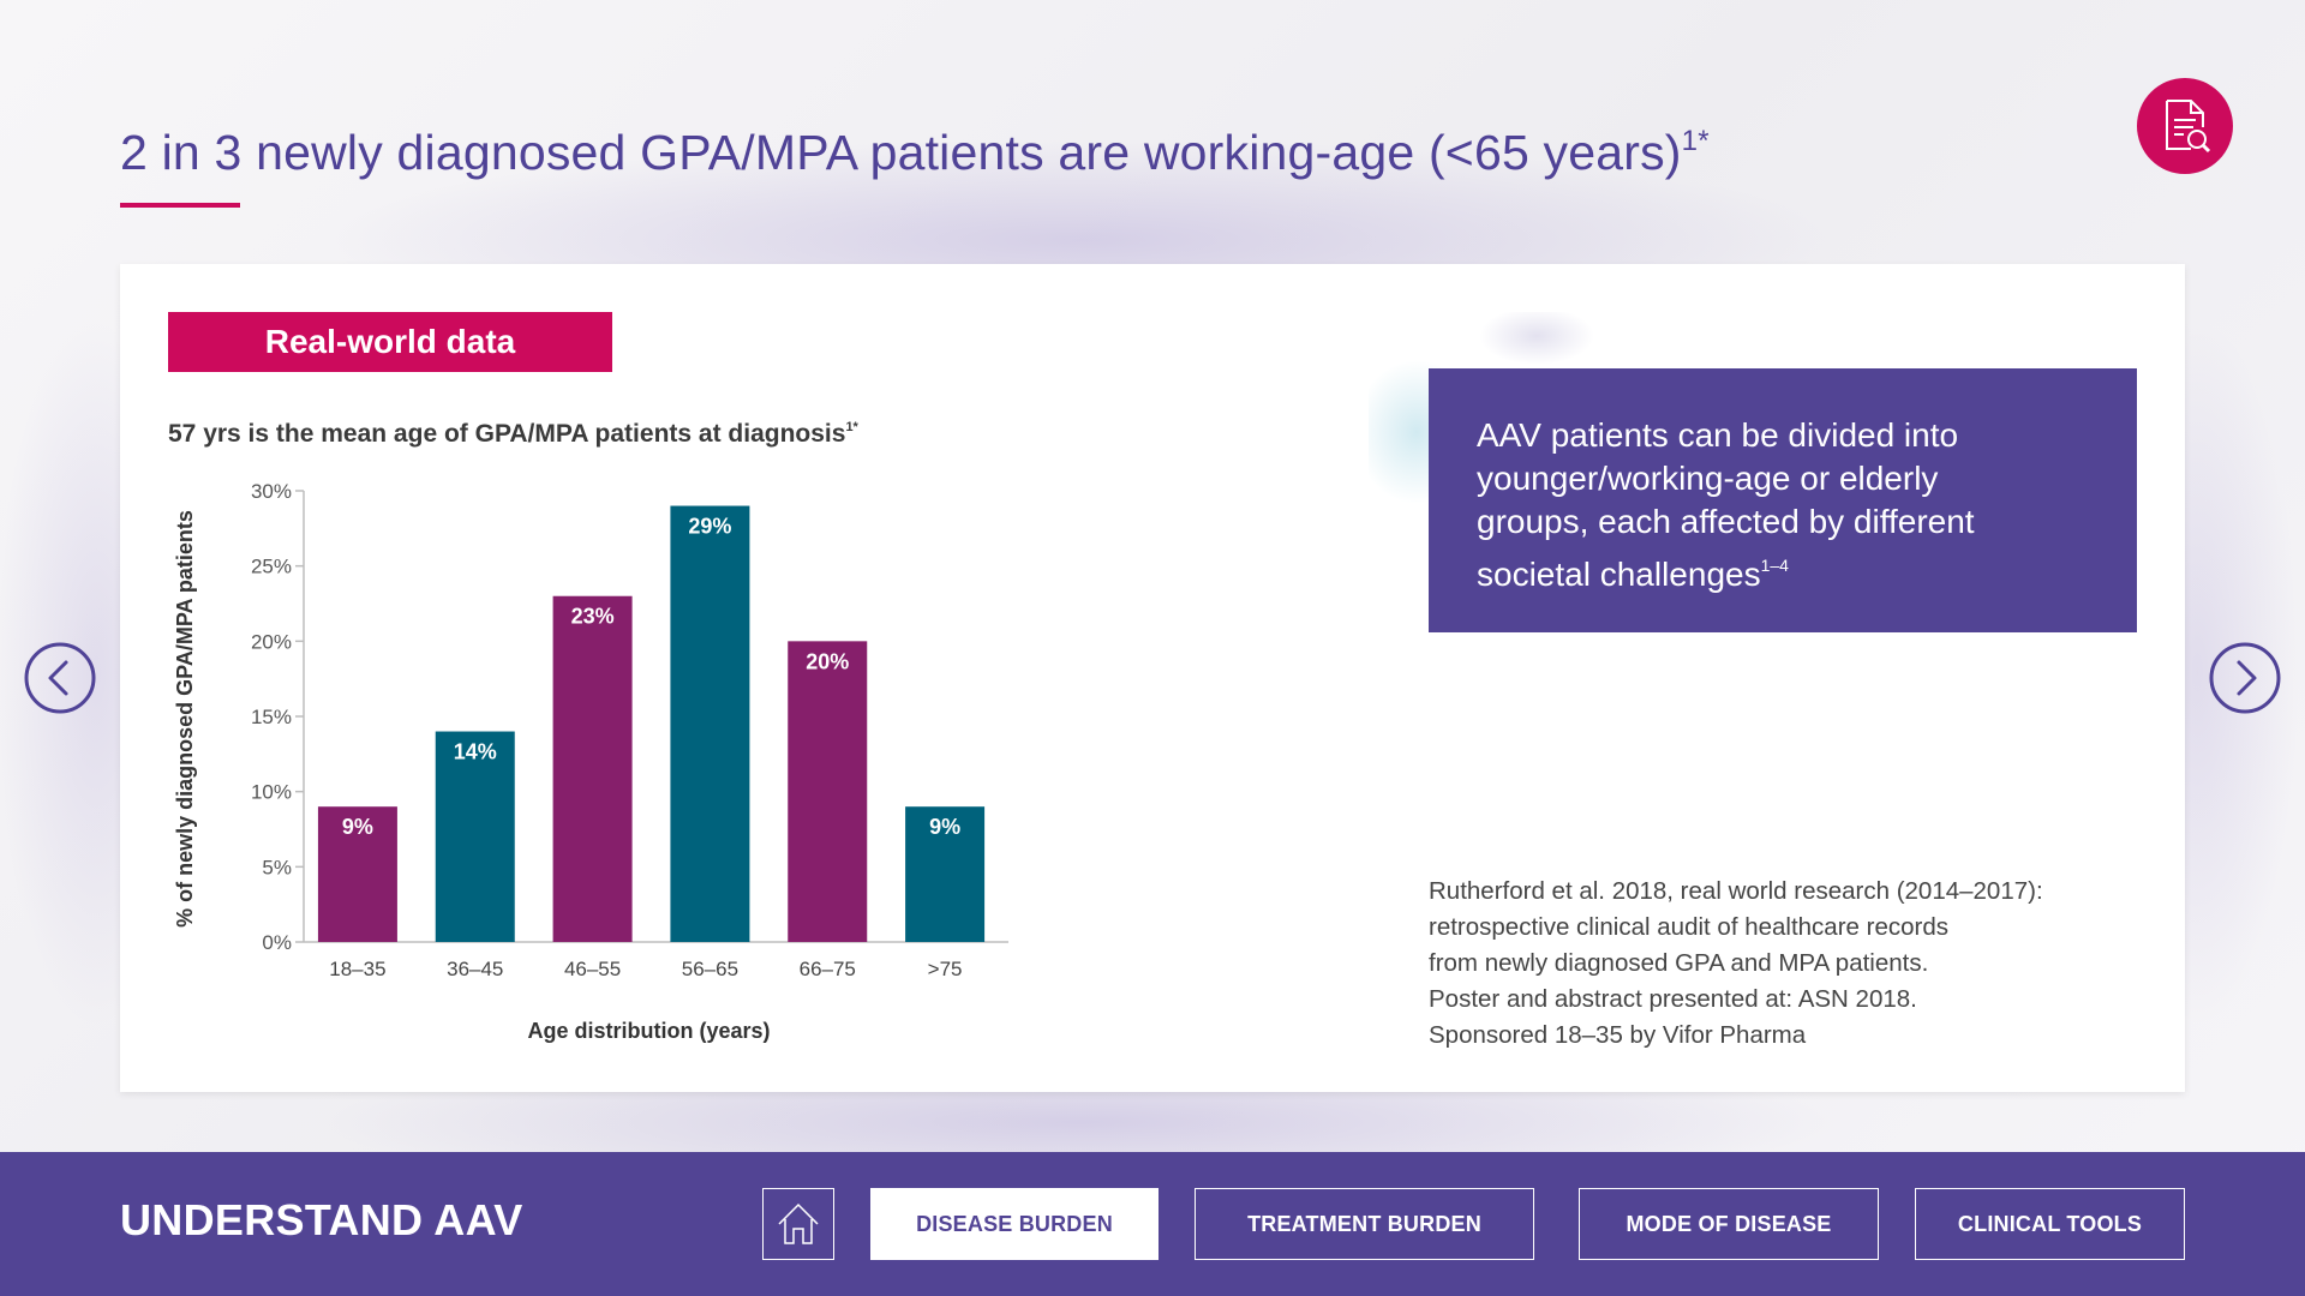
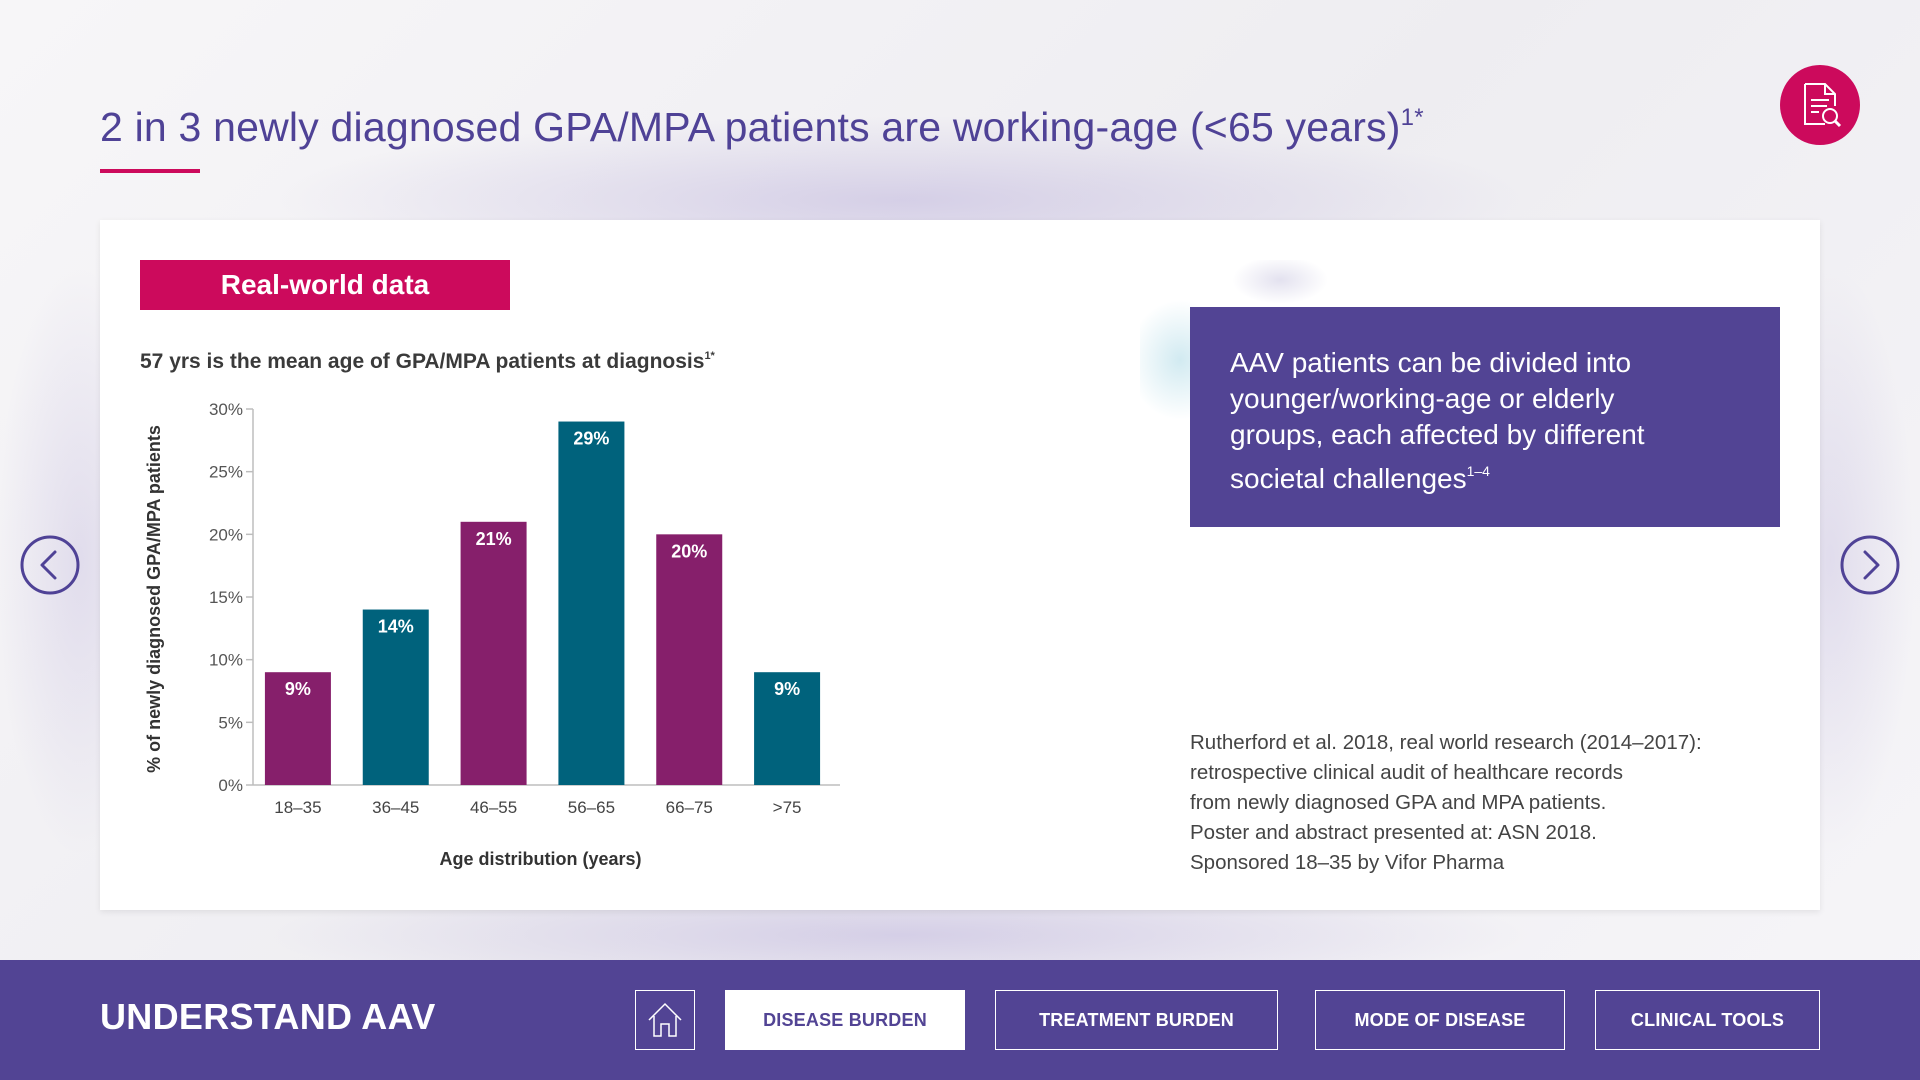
46–55: 23% -> 21%
